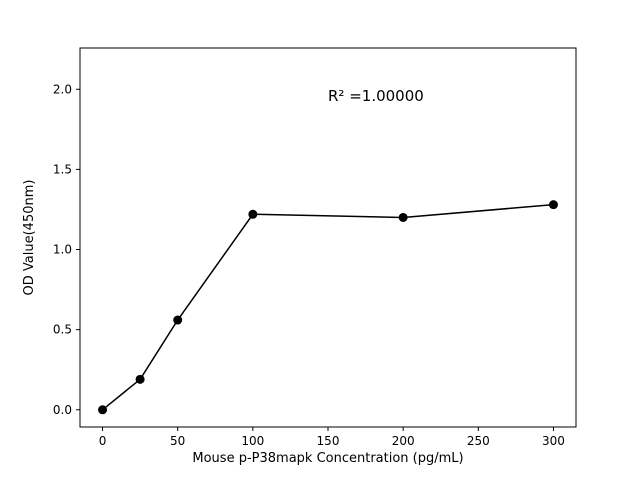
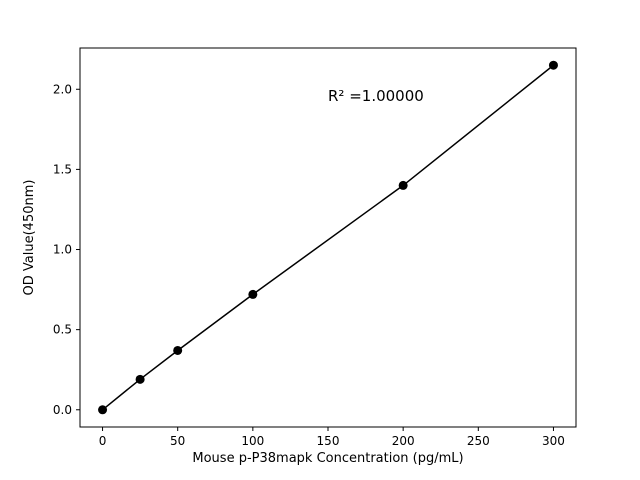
50: 0.56 -> 0.37
100: 1.22 -> 0.72
200: 1.20 -> 1.40
300: 1.28 -> 2.15
